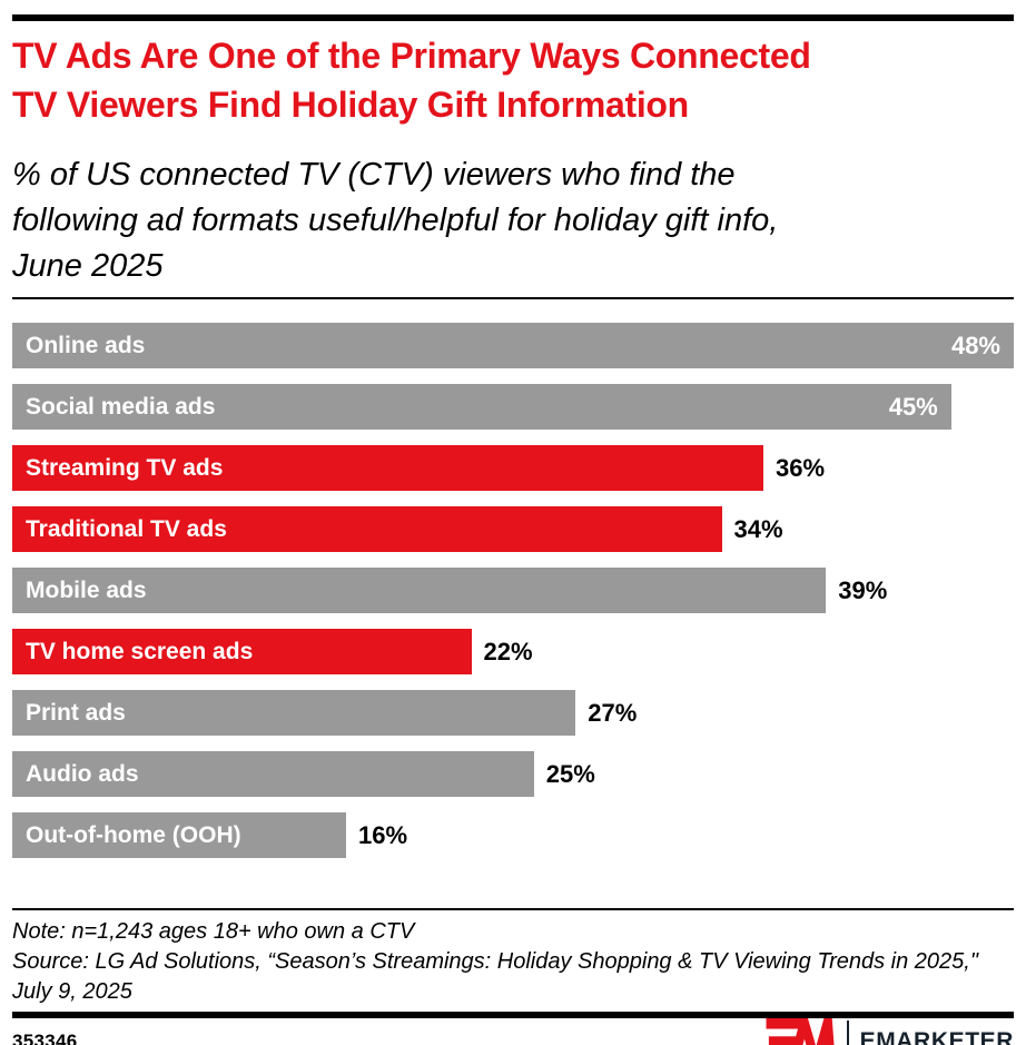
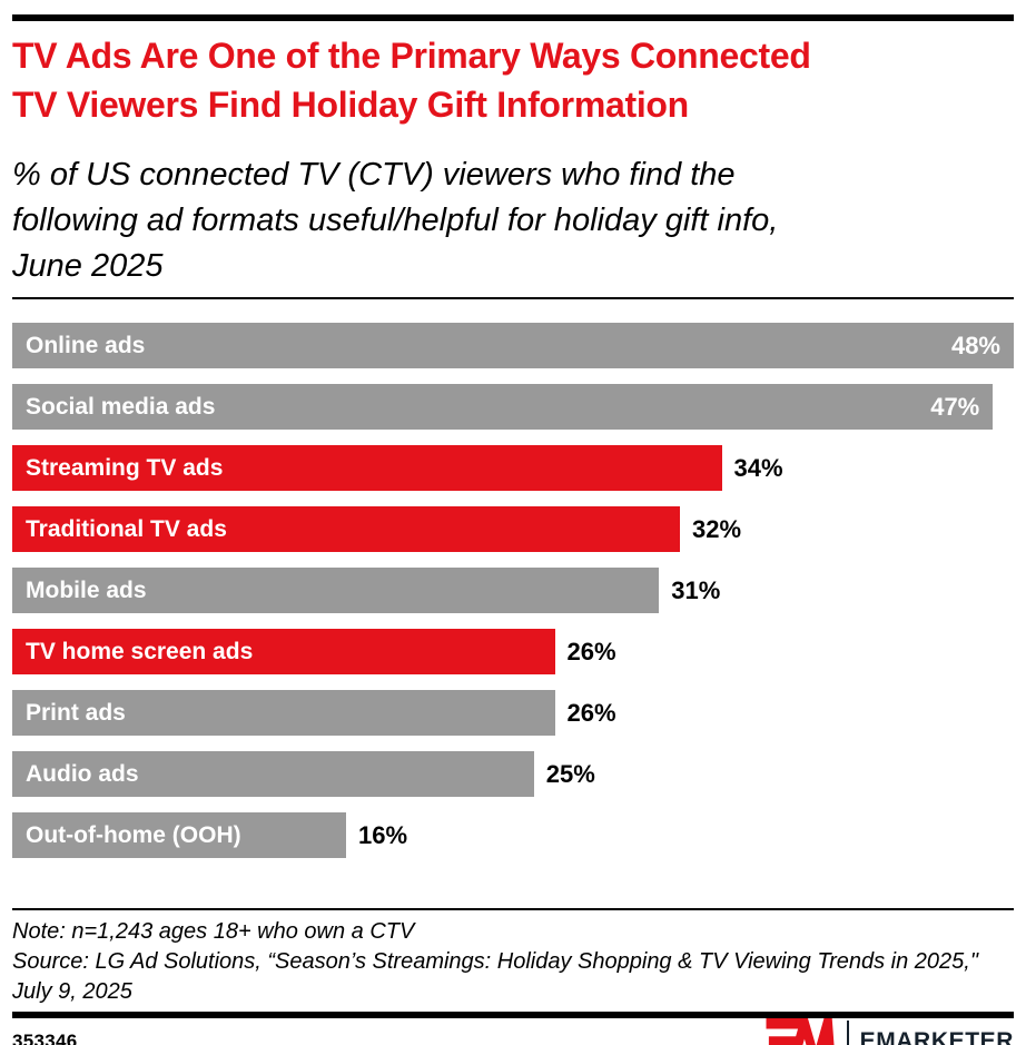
Social media ads: 45% -> 47%
Streaming TV ads: 36% -> 34%
Traditional TV ads: 34% -> 32%
Mobile ads: 39% -> 31%
TV home screen ads: 22% -> 26%
Print ads: 27% -> 26%
